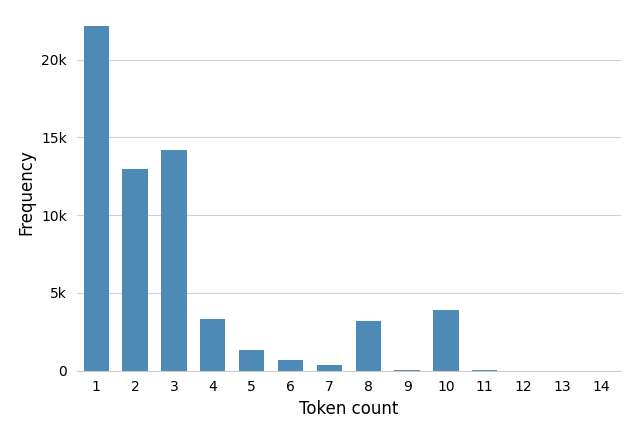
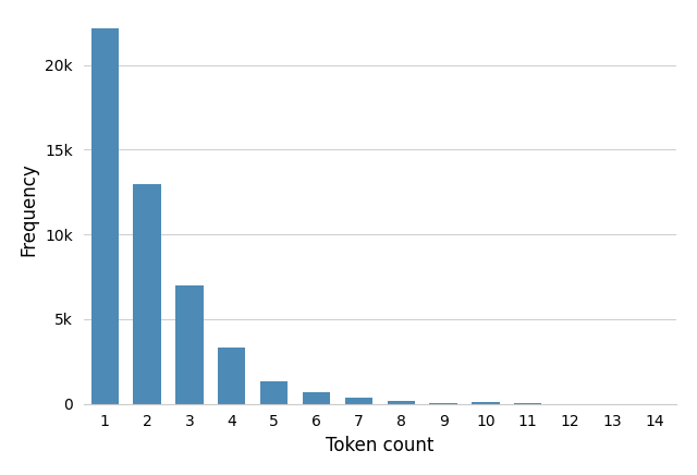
3: 14.2k -> 7.0k
8: 3.2k -> 0.2k
10: 3.9k -> 0.1k
